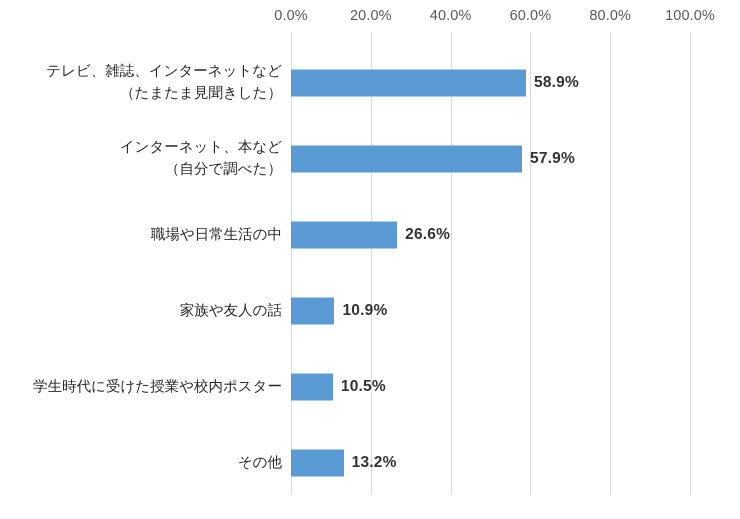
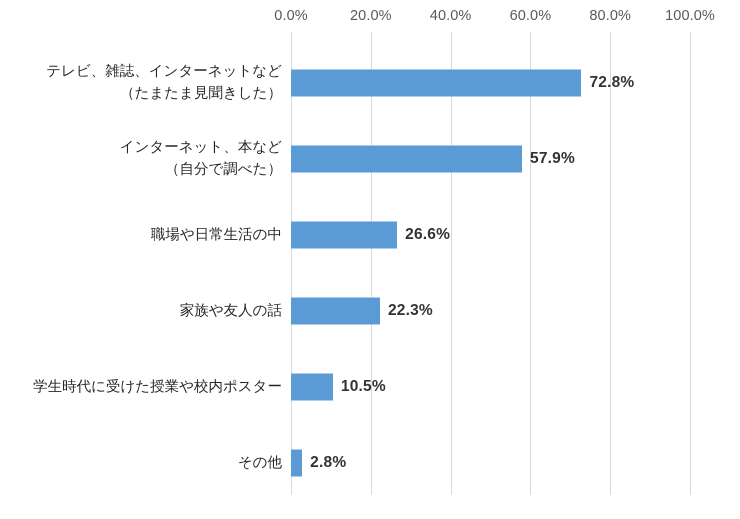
テレビ、雑誌、インターネットなど（たまたま見聞きした）: 58.9% -> 72.8%
家族や友人の話: 10.9% -> 22.3%
その他: 13.2% -> 2.8%
